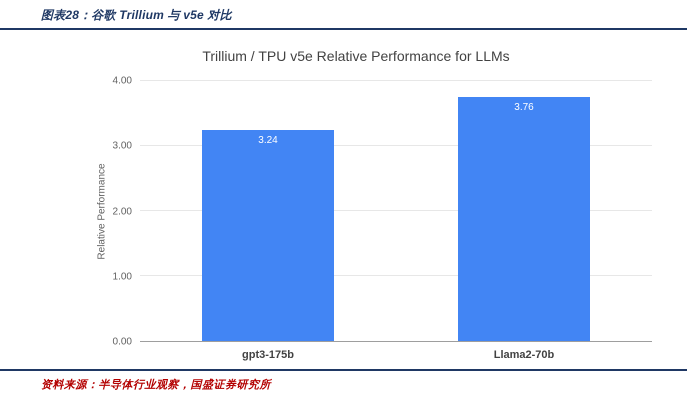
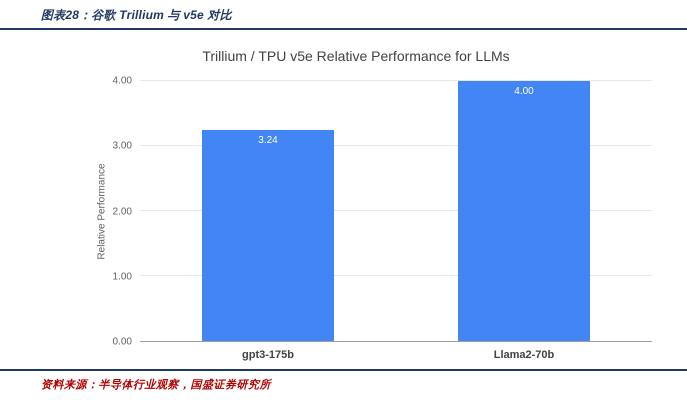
Llama2-70b: 3.76 -> 4.00
